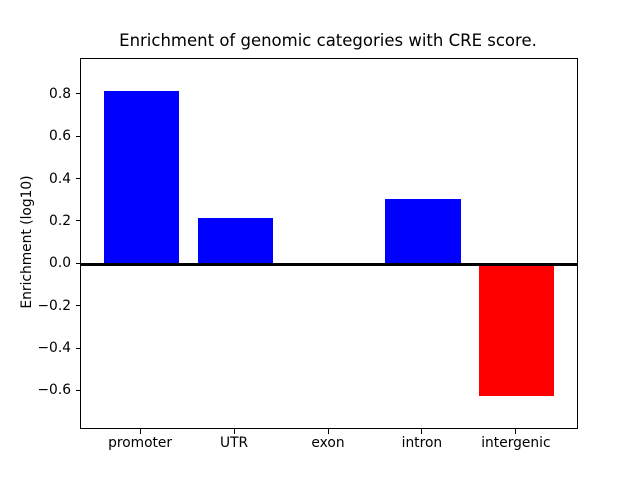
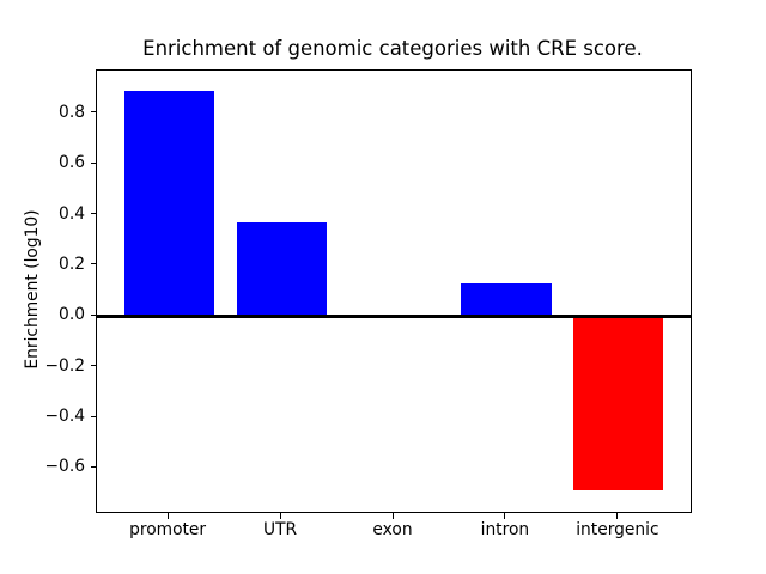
promoter: 0.82 -> 0.89
UTR: 0.22 -> 0.37
intron: 0.31 -> 0.13
intergenic: -0.62 -> -0.69
